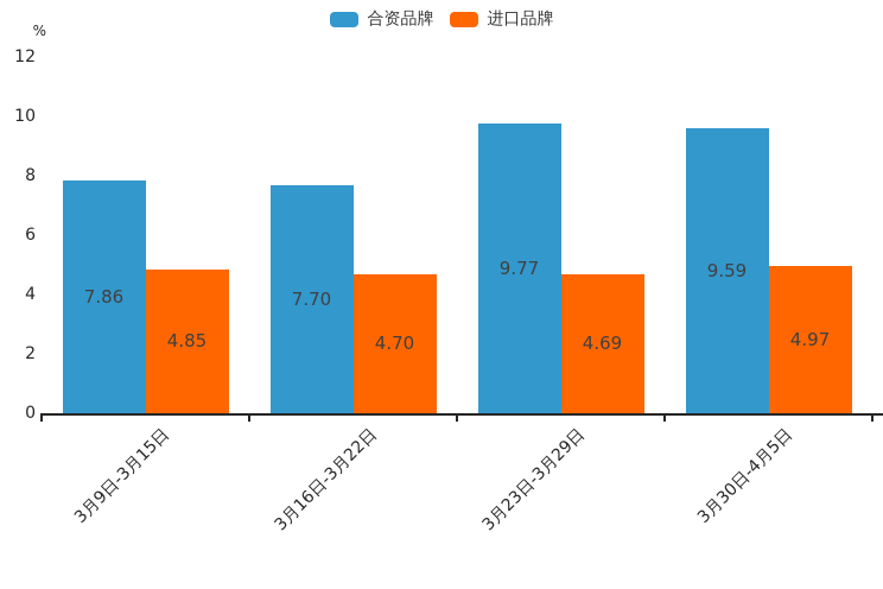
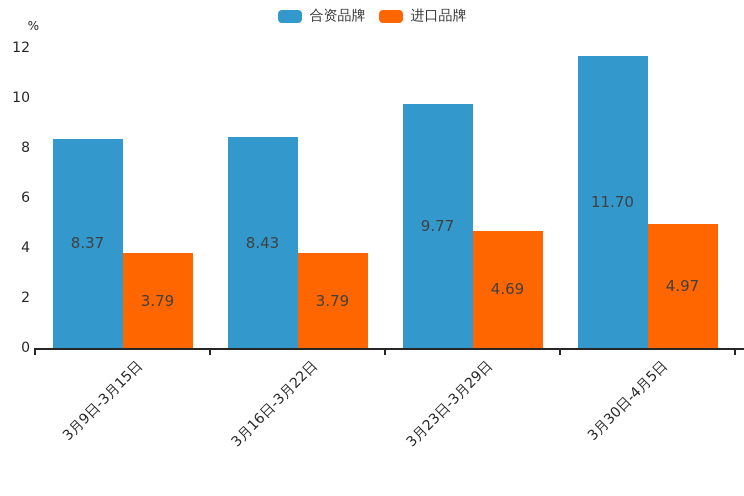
合资品牌/3月9日-3月15日: 7.86 -> 8.37
进口品牌/3月9日-3月15日: 4.85 -> 3.79
合资品牌/3月16日-3月22日: 7.70 -> 8.43
进口品牌/3月16日-3月22日: 4.70 -> 3.79
合资品牌/3月30日-4月5日: 9.59 -> 11.70
